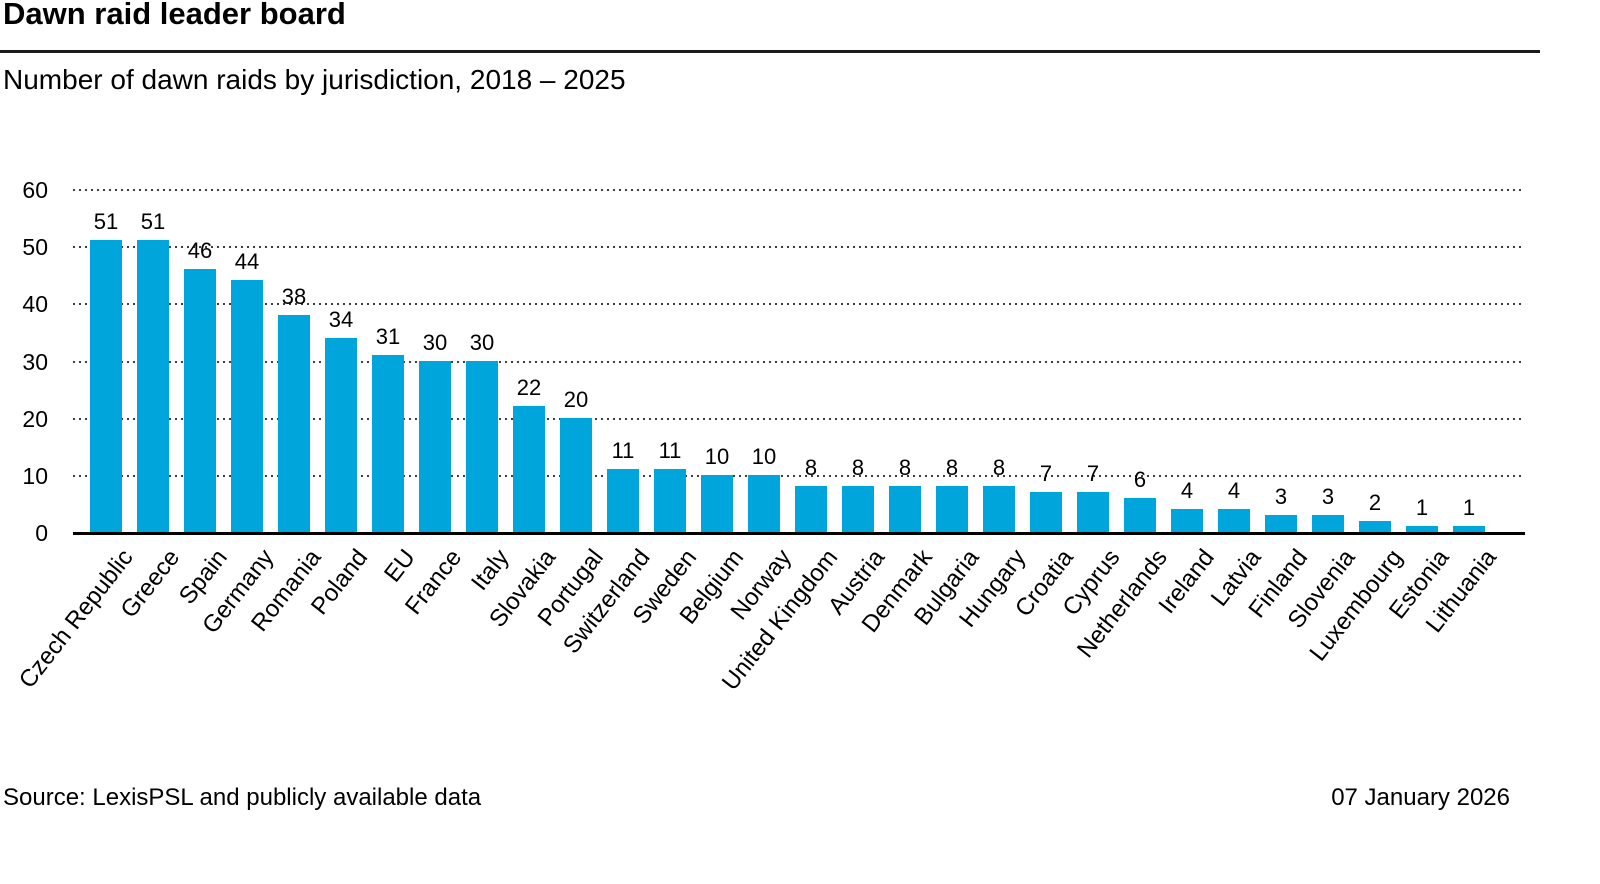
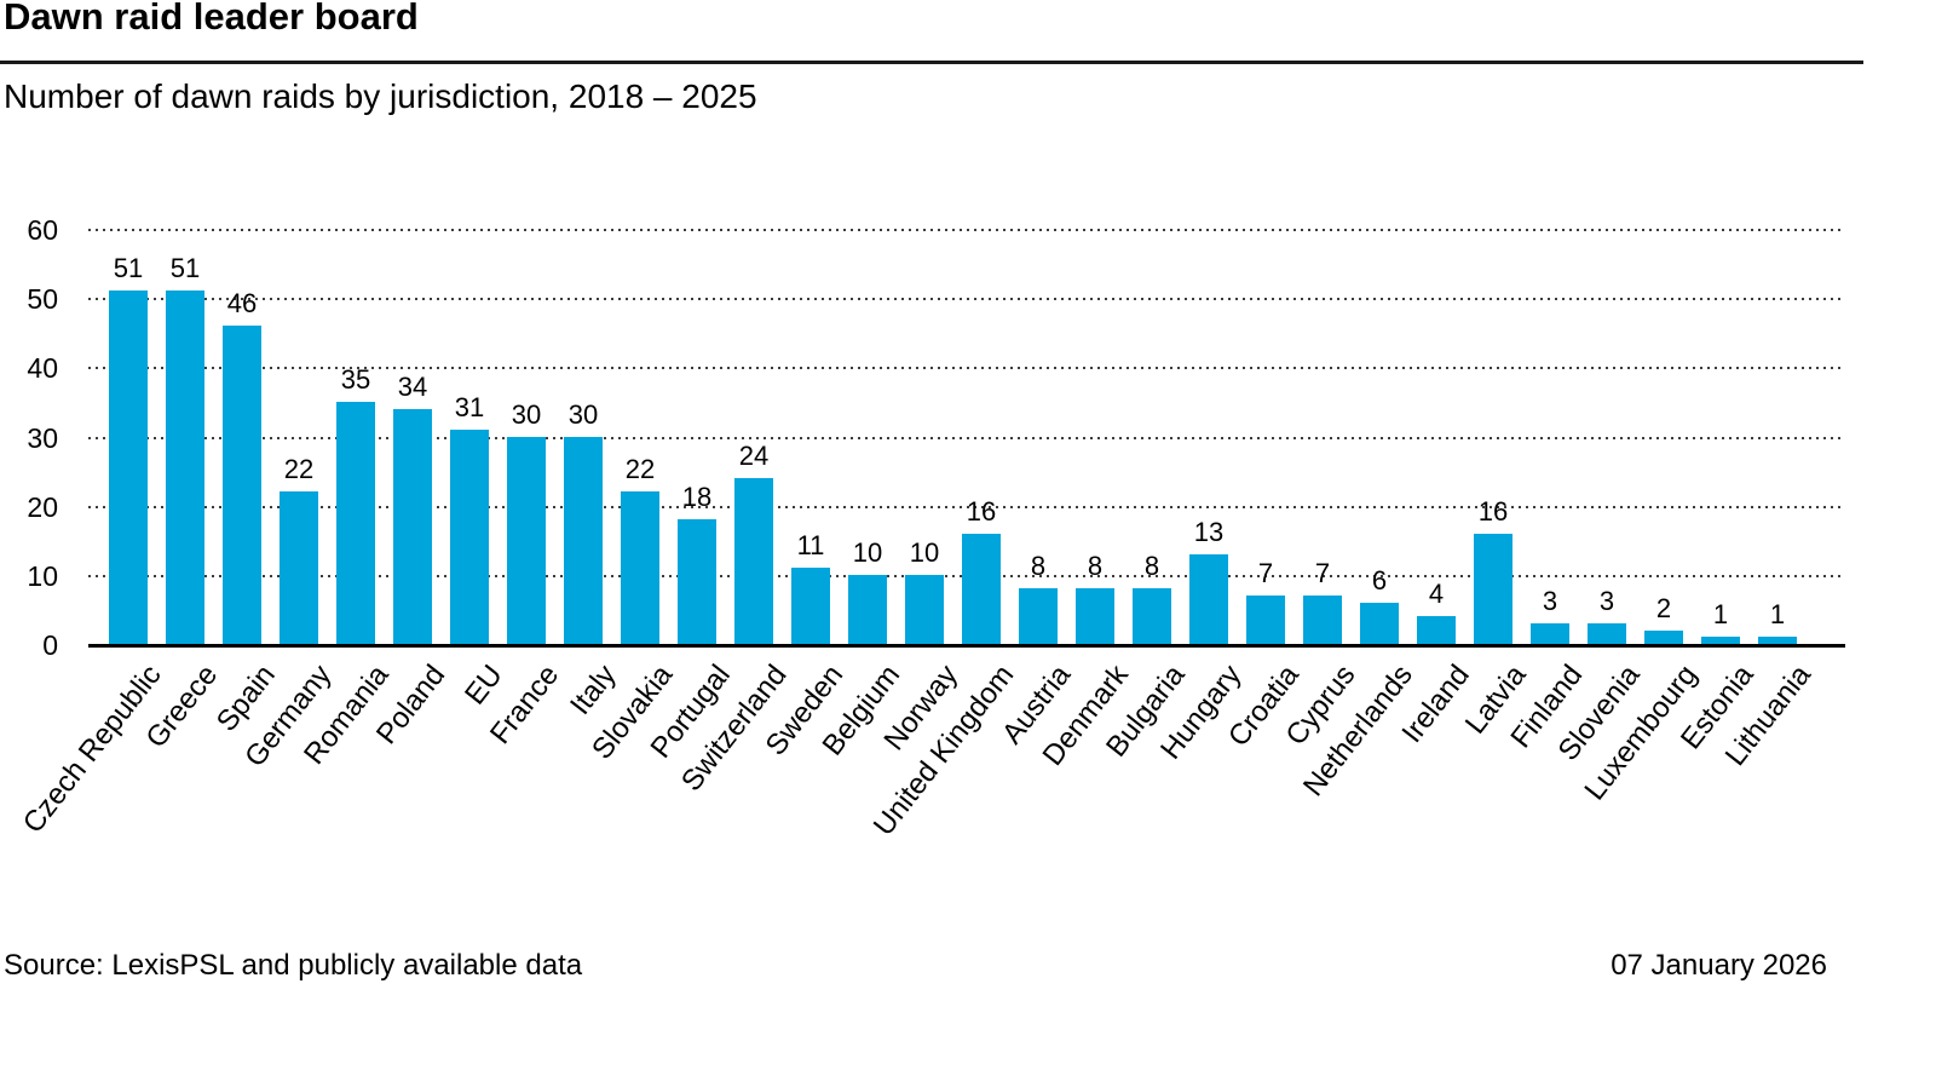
Germany: 44 -> 22
Romania: 38 -> 35
Portugal: 20 -> 18
Switzerland: 11 -> 24
United Kingdom: 8 -> 16
Hungary: 8 -> 13
Latvia: 4 -> 16
